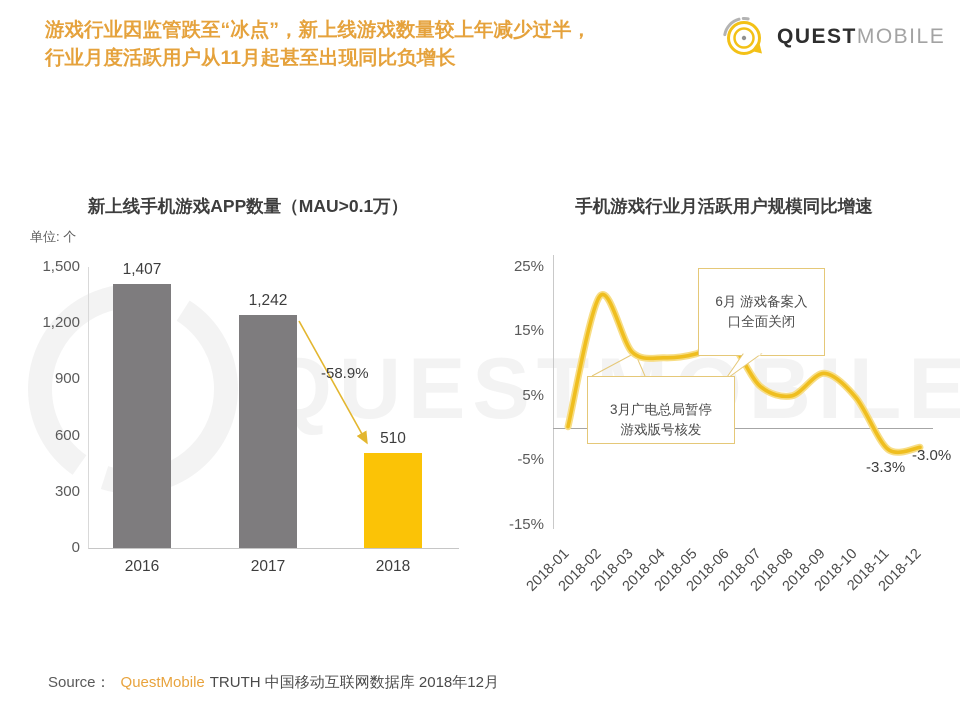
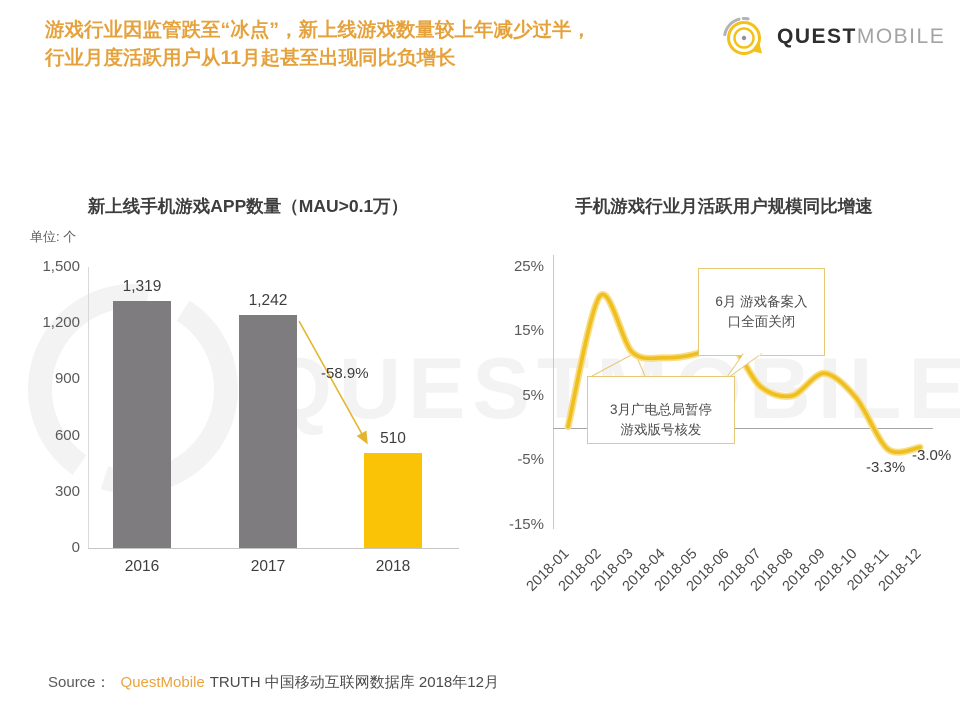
新上线手机游戏APP数量（MAU>0.1万）/2016: 1,407 -> 1,319
